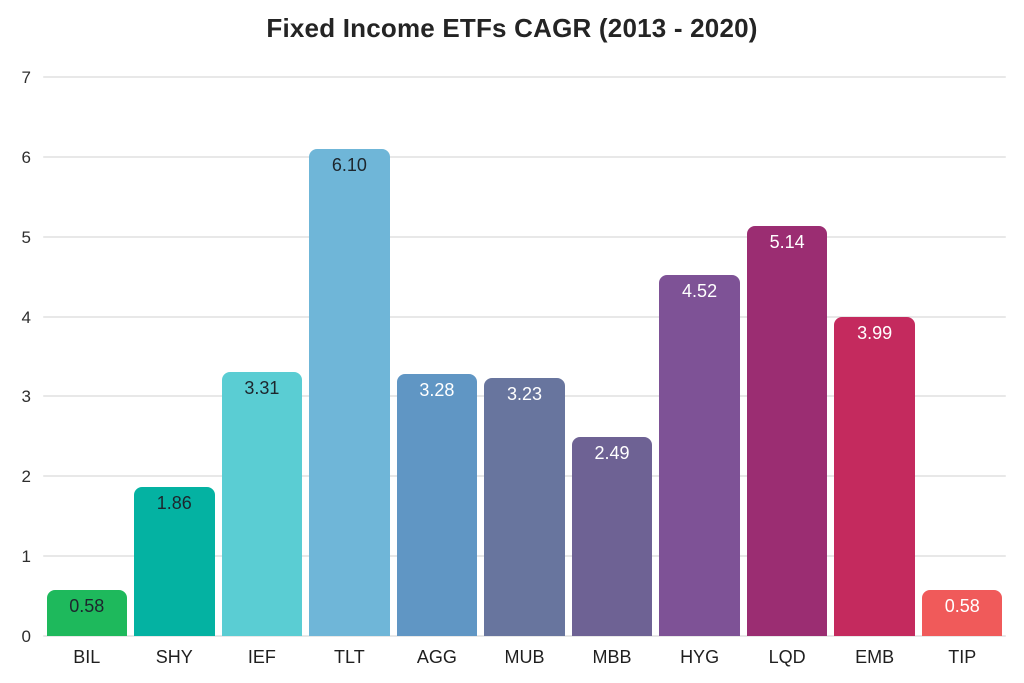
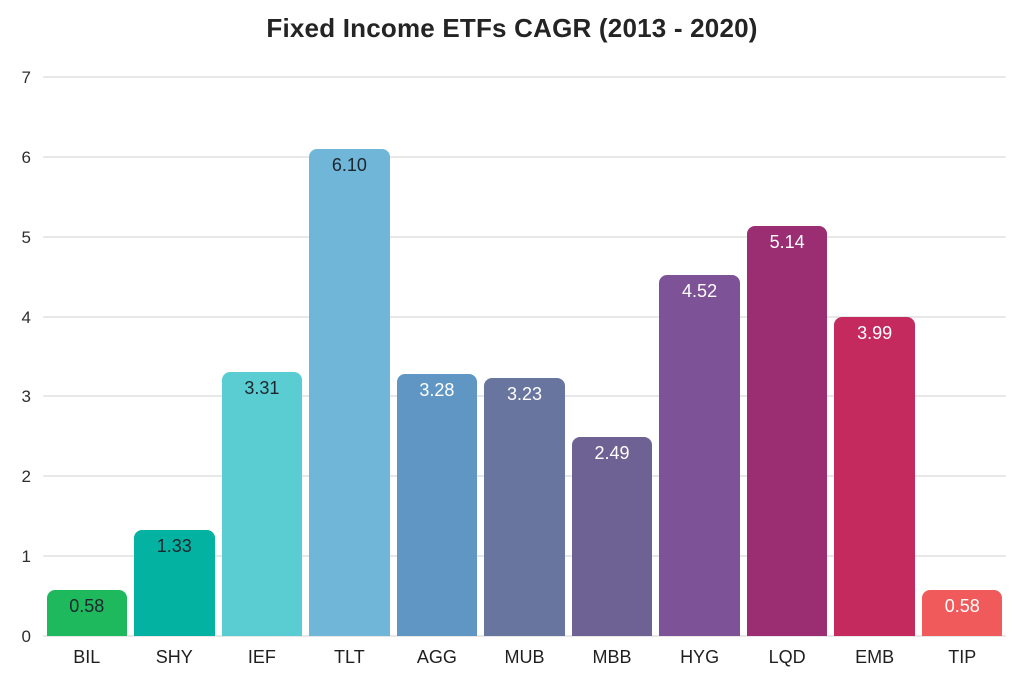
SHY: 1.86 -> 1.33
